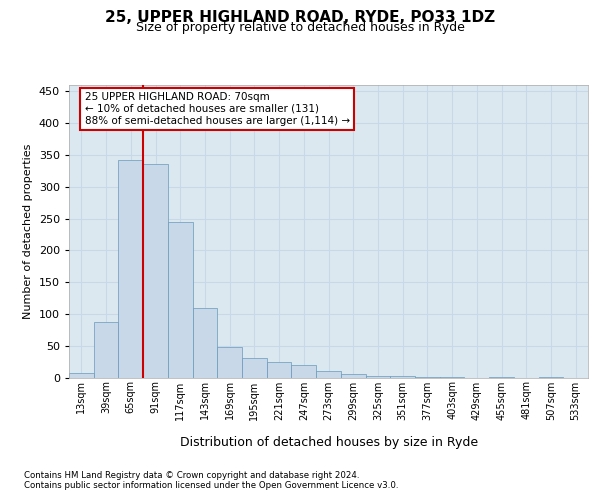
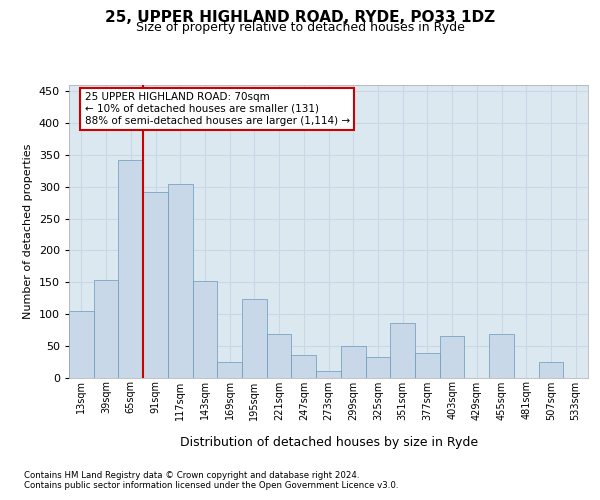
13sqm: 7 -> 104
39sqm: 87 -> 154
91sqm: 335 -> 292
117sqm: 245 -> 304
143sqm: 110 -> 152
169sqm: 48 -> 24
195sqm: 31 -> 124
221sqm: 24 -> 68
247sqm: 20 -> 36
299sqm: 5 -> 50
325sqm: 3 -> 32
351sqm: 2 -> 86
377sqm: 1 -> 38
403sqm: 1 -> 66
455sqm: 1 -> 68
507sqm: 1 -> 24
